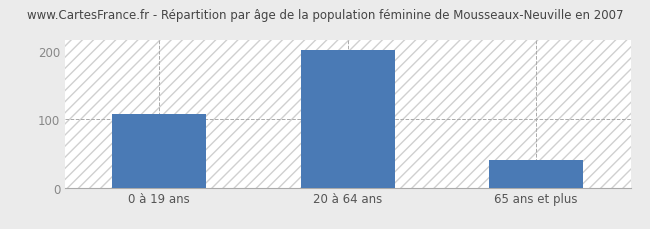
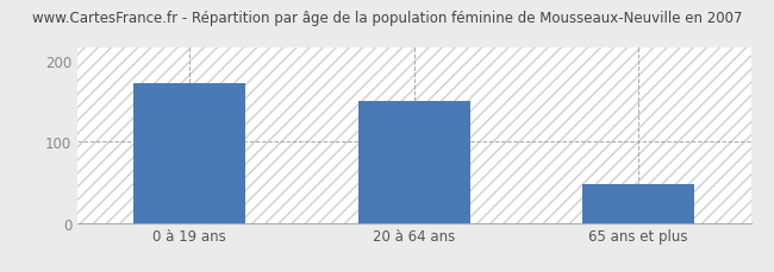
0 à 19 ans: 107 -> 172
20 à 64 ans: 201 -> 150
65 ans et plus: 40 -> 48
